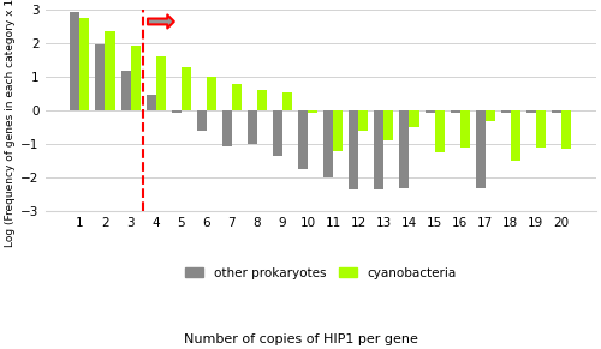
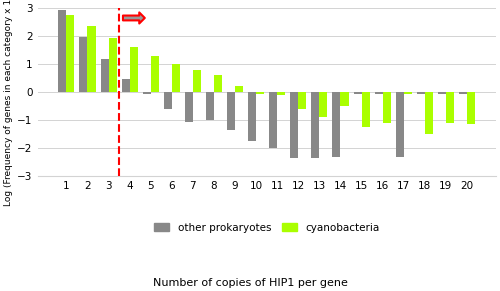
cyanobacteria/9: 0.55 -> 0.22
cyanobacteria/11: -1.20 -> -0.10
cyanobacteria/17: -0.30 -> -0.05
